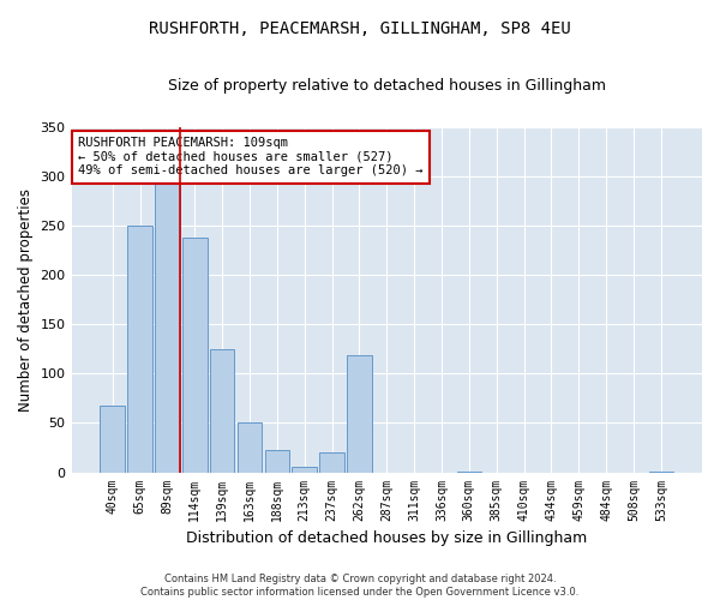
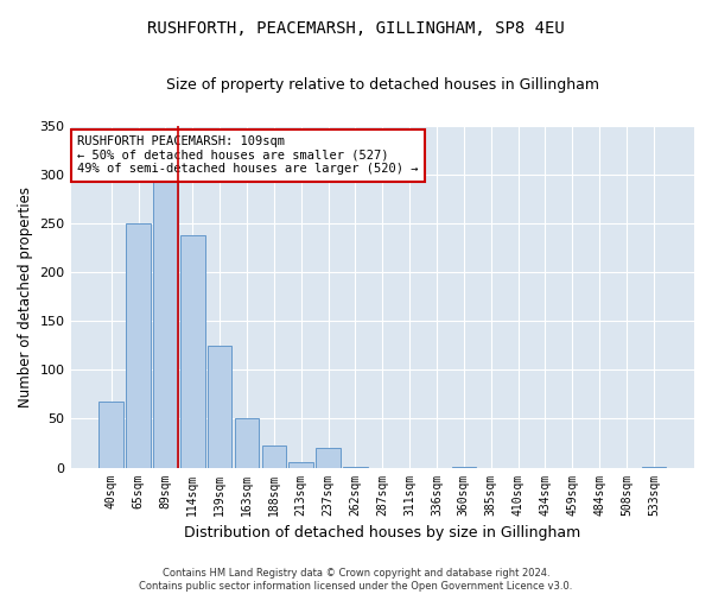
262sqm: 118 -> 1
